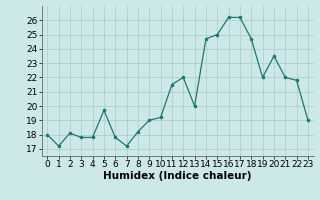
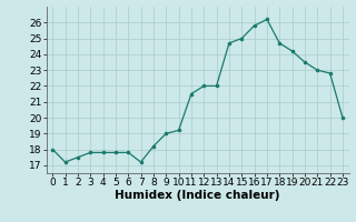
2: 18.1 -> 17.5
5: 19.7 -> 17.8
13: 20.0 -> 22.0
16: 26.2 -> 25.8
19: 22.0 -> 24.2
21: 22.0 -> 23.0
22: 21.8 -> 22.8
23: 19.0 -> 20.0
